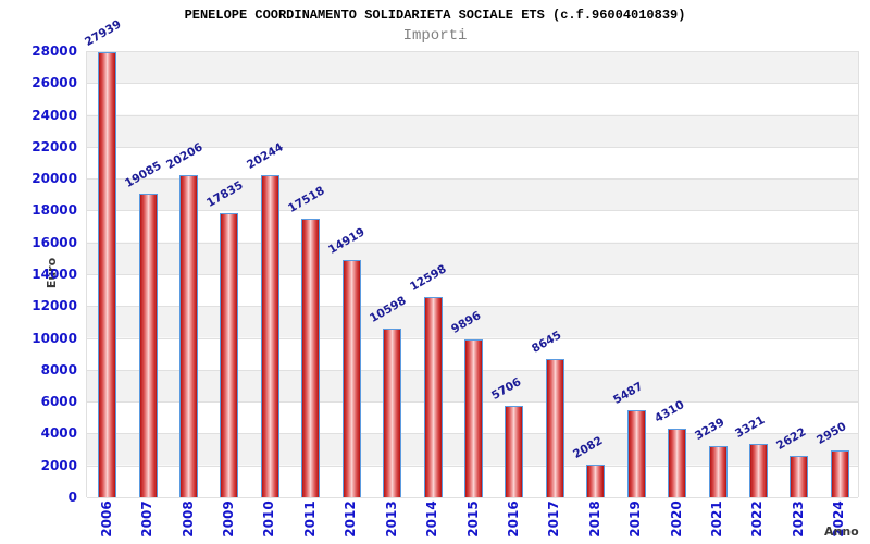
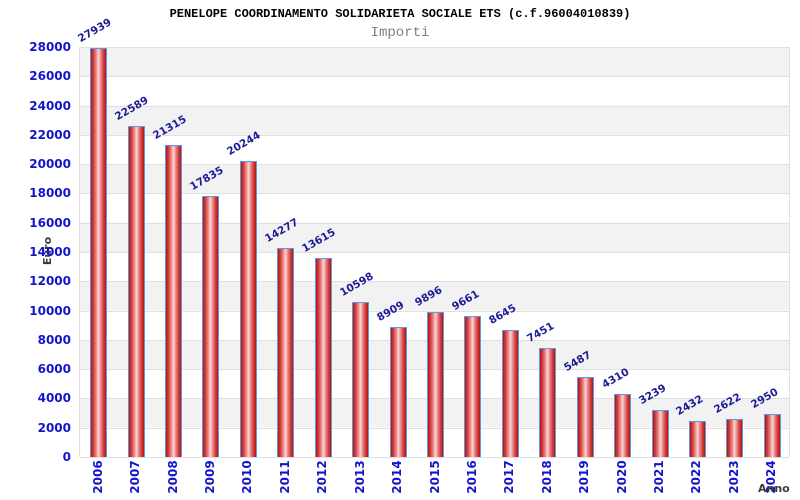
2007: 19085 -> 22589
2008: 20206 -> 21315
2011: 17518 -> 14277
2012: 14919 -> 13615
2014: 12598 -> 8909
2016: 5706 -> 9661
2018: 2082 -> 7451
2022: 3321 -> 2432
